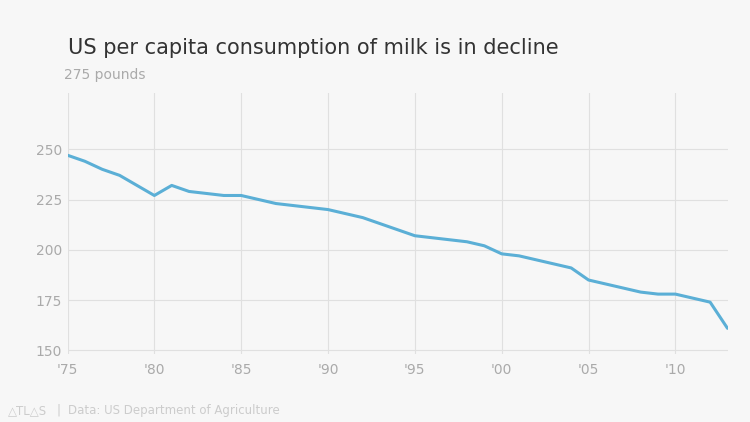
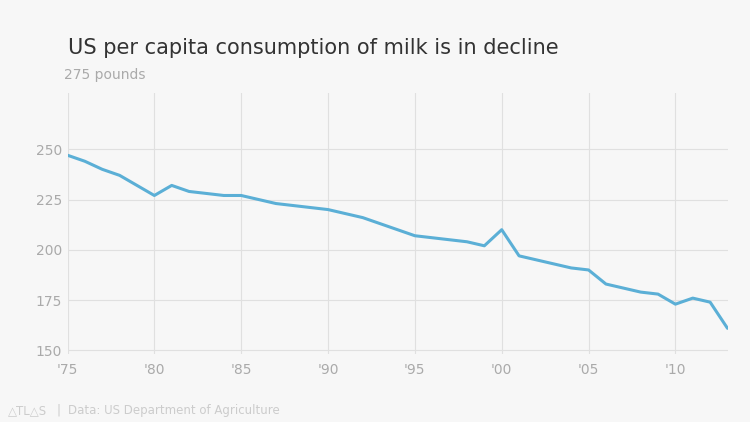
'00: 198 -> 210
'05: 185 -> 190
'10: 178 -> 173
